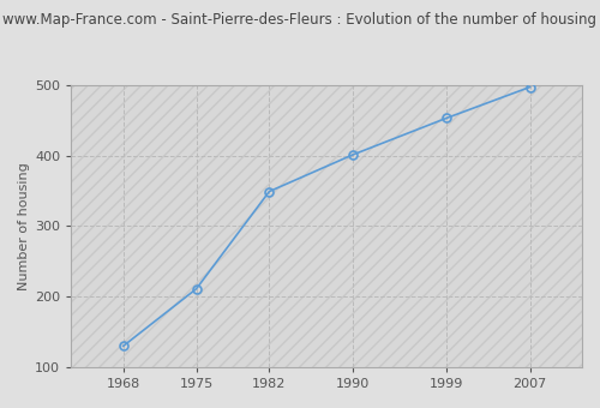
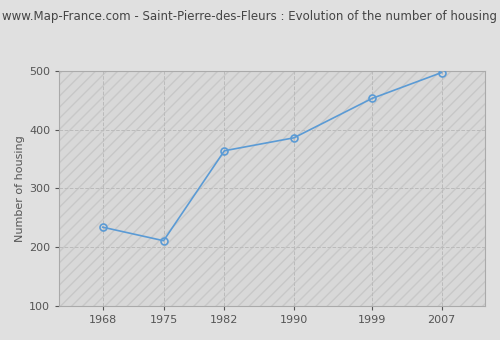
1968: 130 -> 234
1982: 349 -> 364
1990: 401 -> 386
